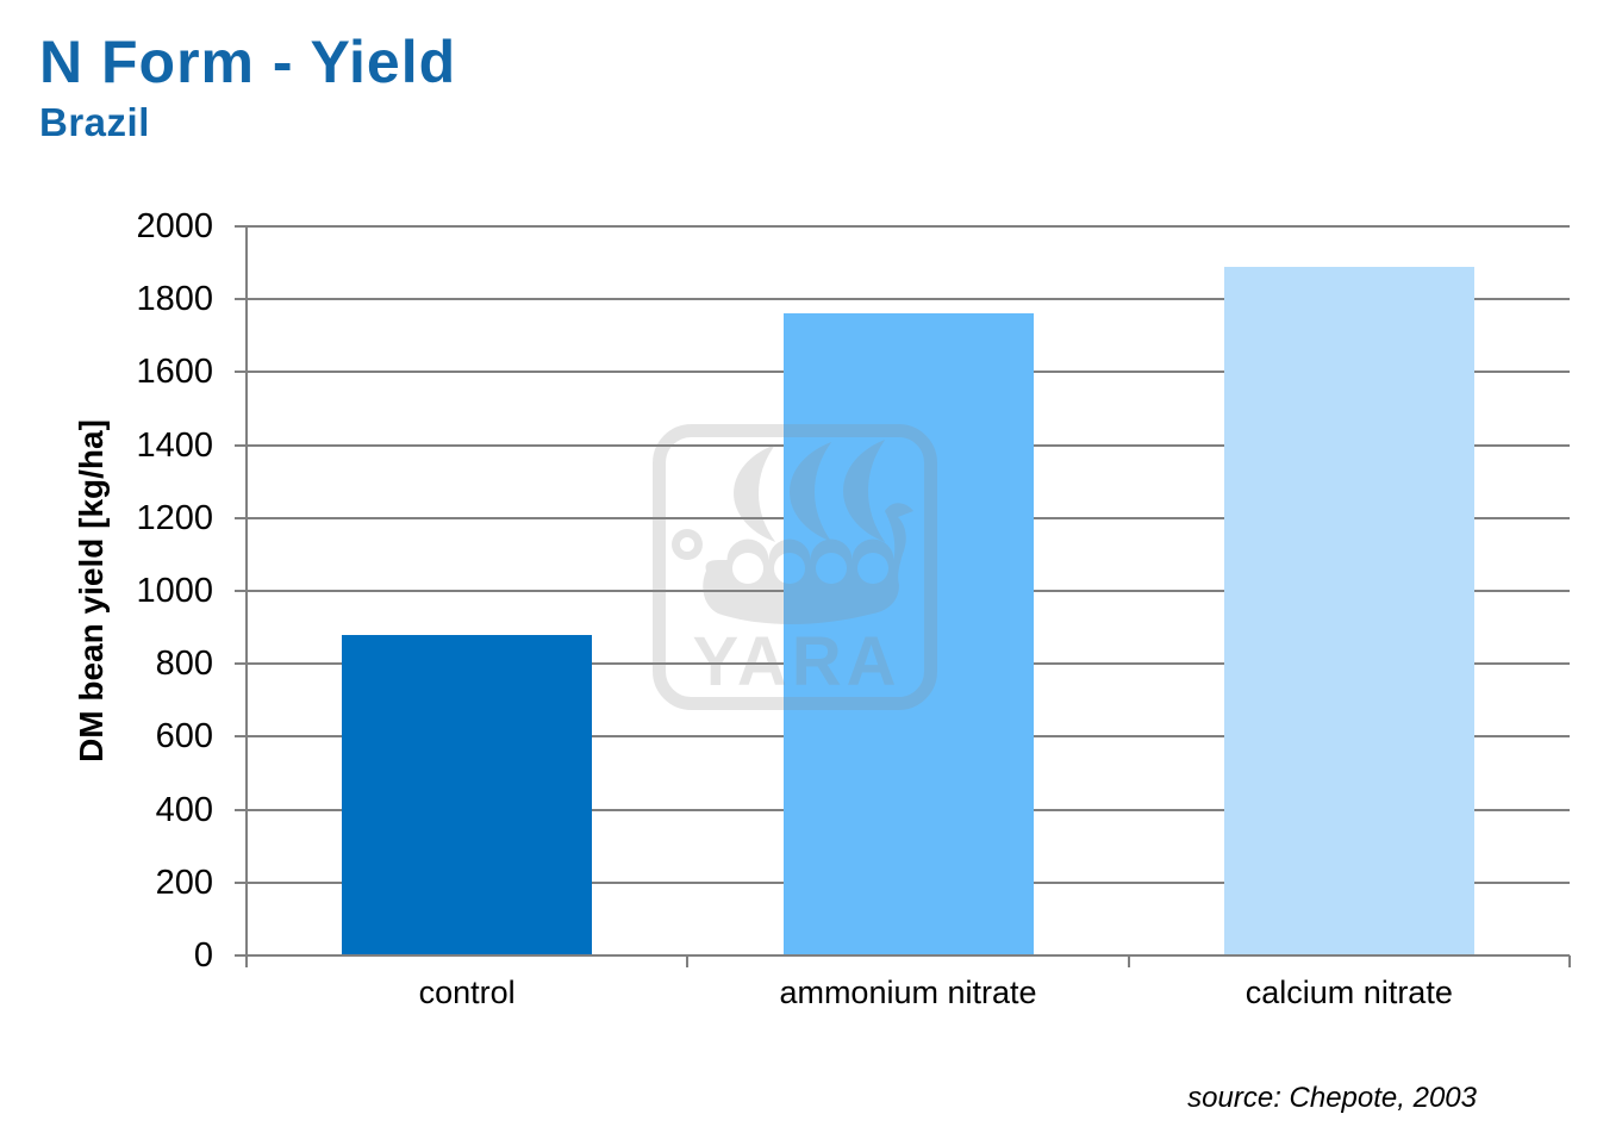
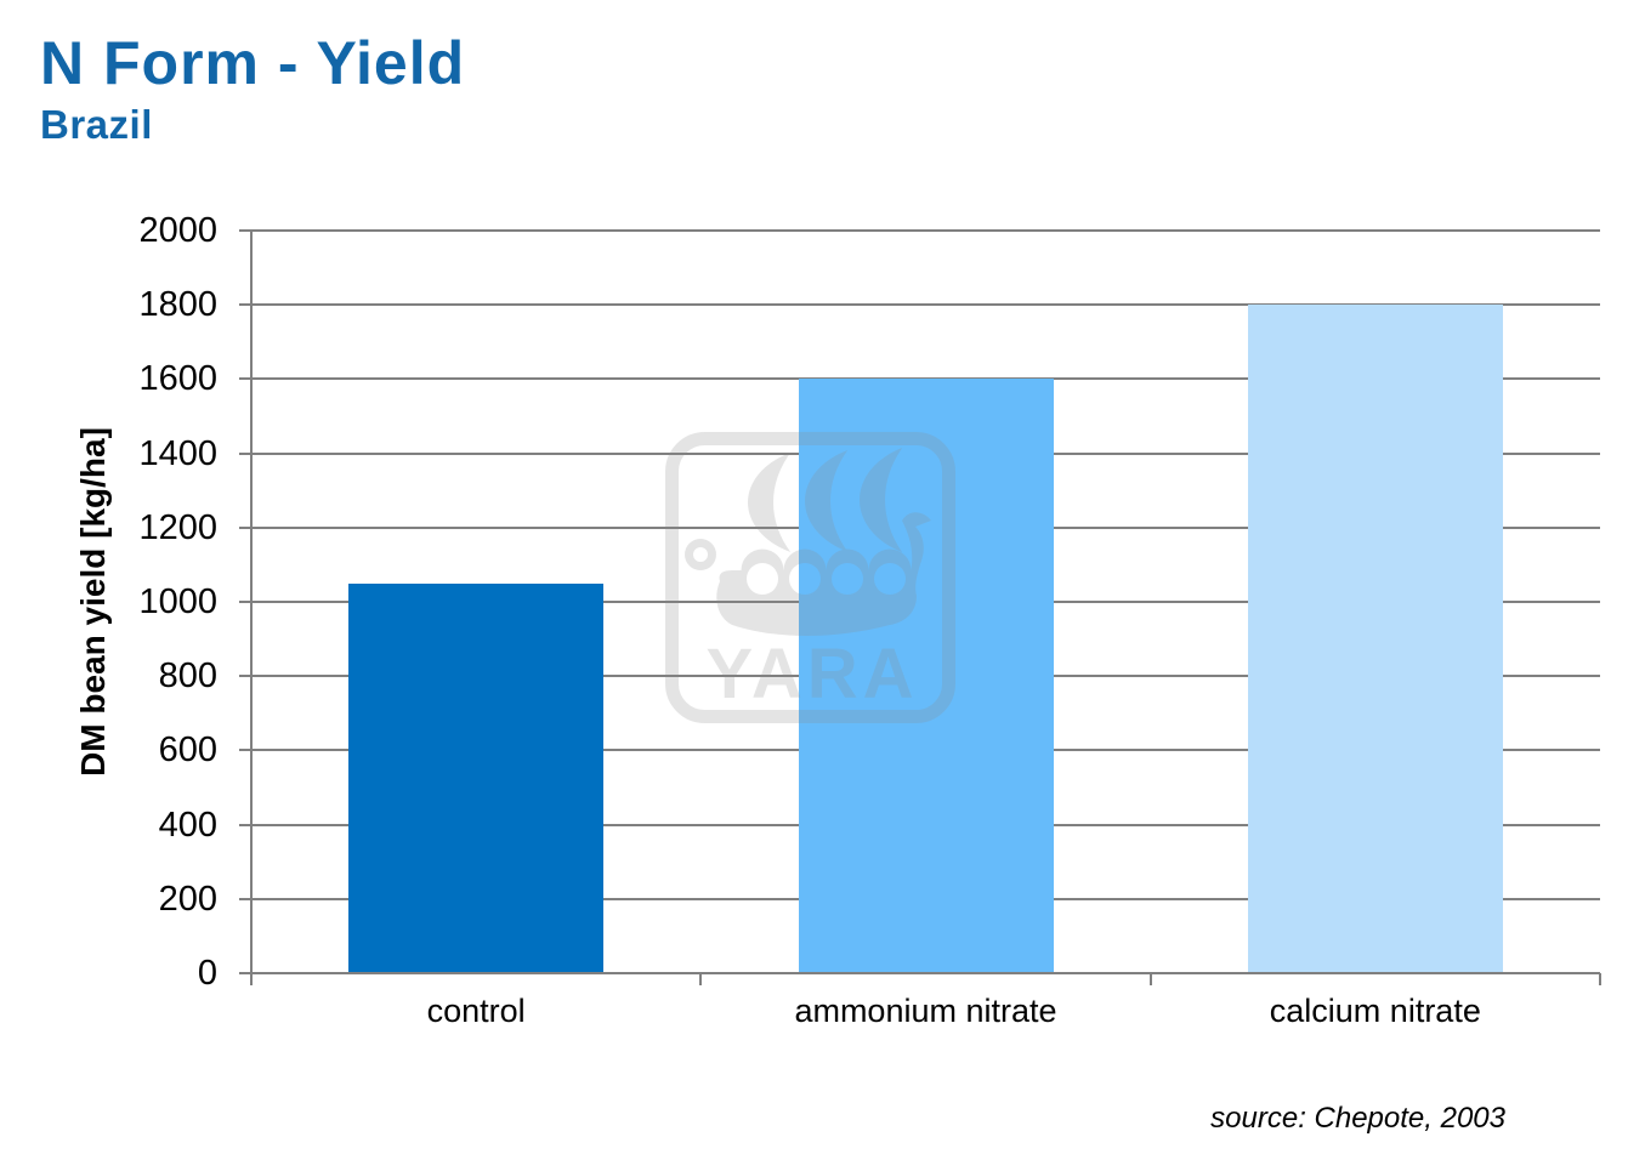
control: 880 -> 1050
ammonium nitrate: 1760 -> 1600
calcium nitrate: 1890 -> 1800
